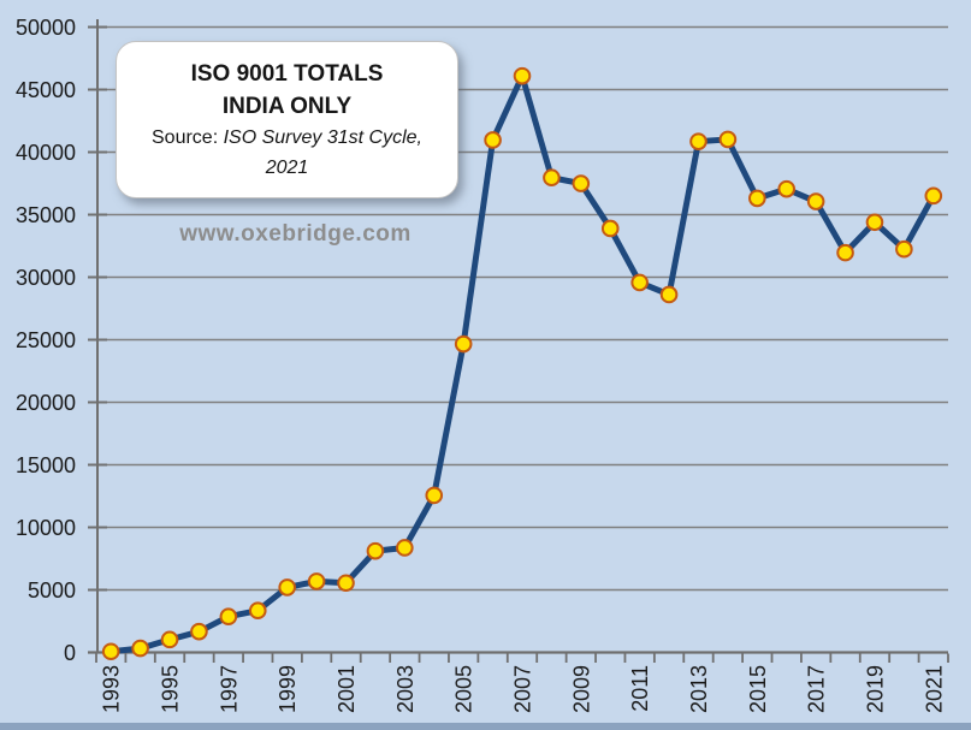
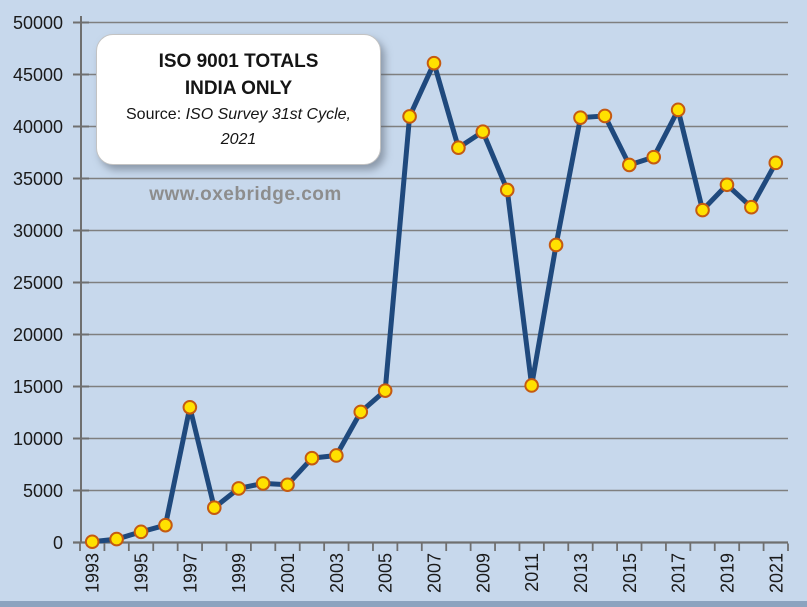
1997: 2900 -> 13000
2005: 24700 -> 14600
2009: 37500 -> 39500
2011: 29600 -> 15100
2017: 36100 -> 41600
